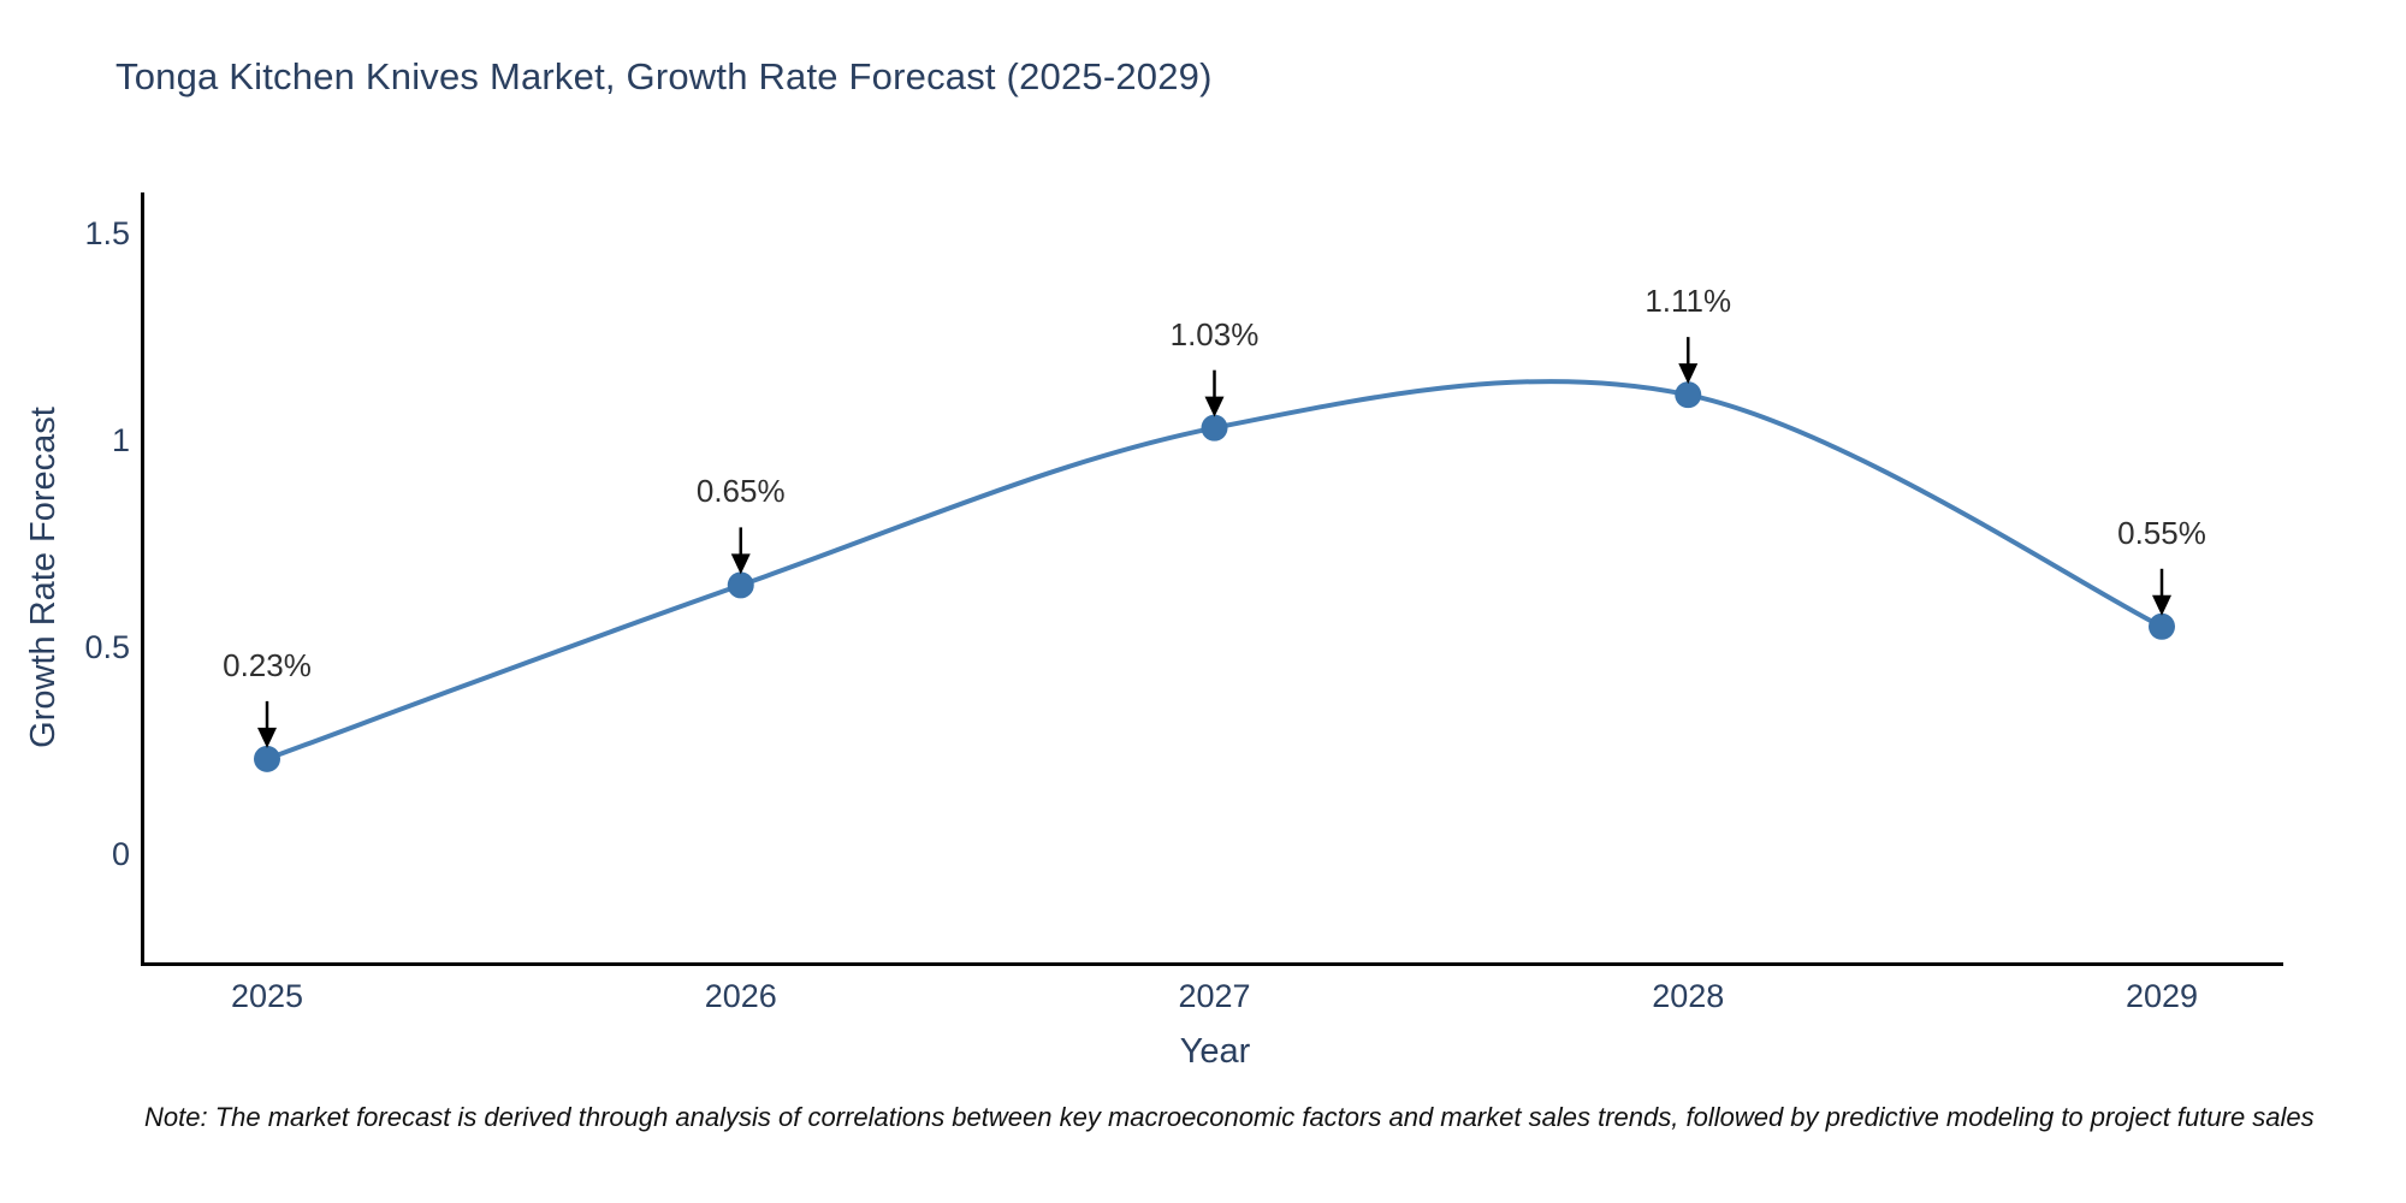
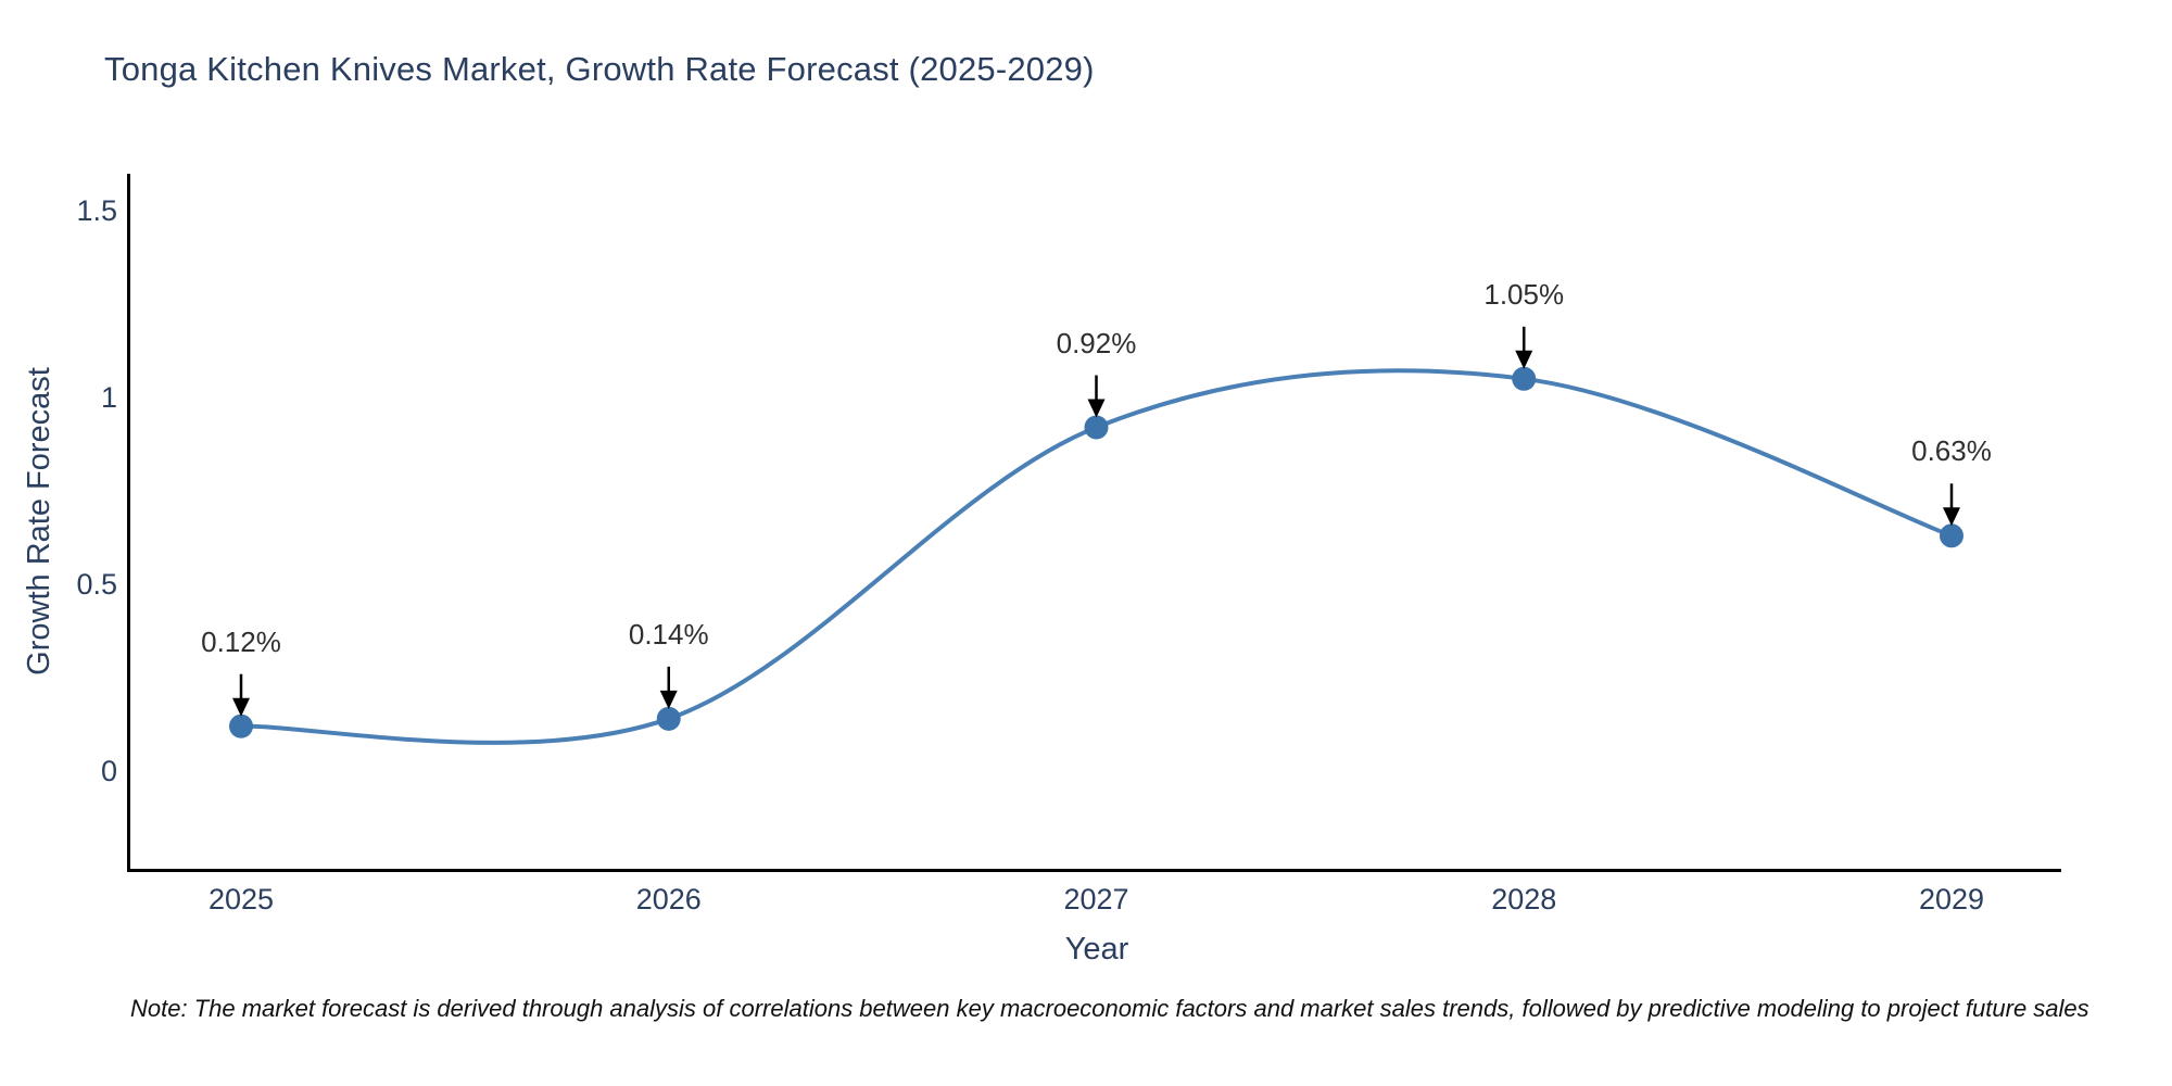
2025: 0.23% -> 0.12%
2026: 0.65% -> 0.14%
2027: 1.03% -> 0.92%
2028: 1.11% -> 1.05%
2029: 0.55% -> 0.63%
